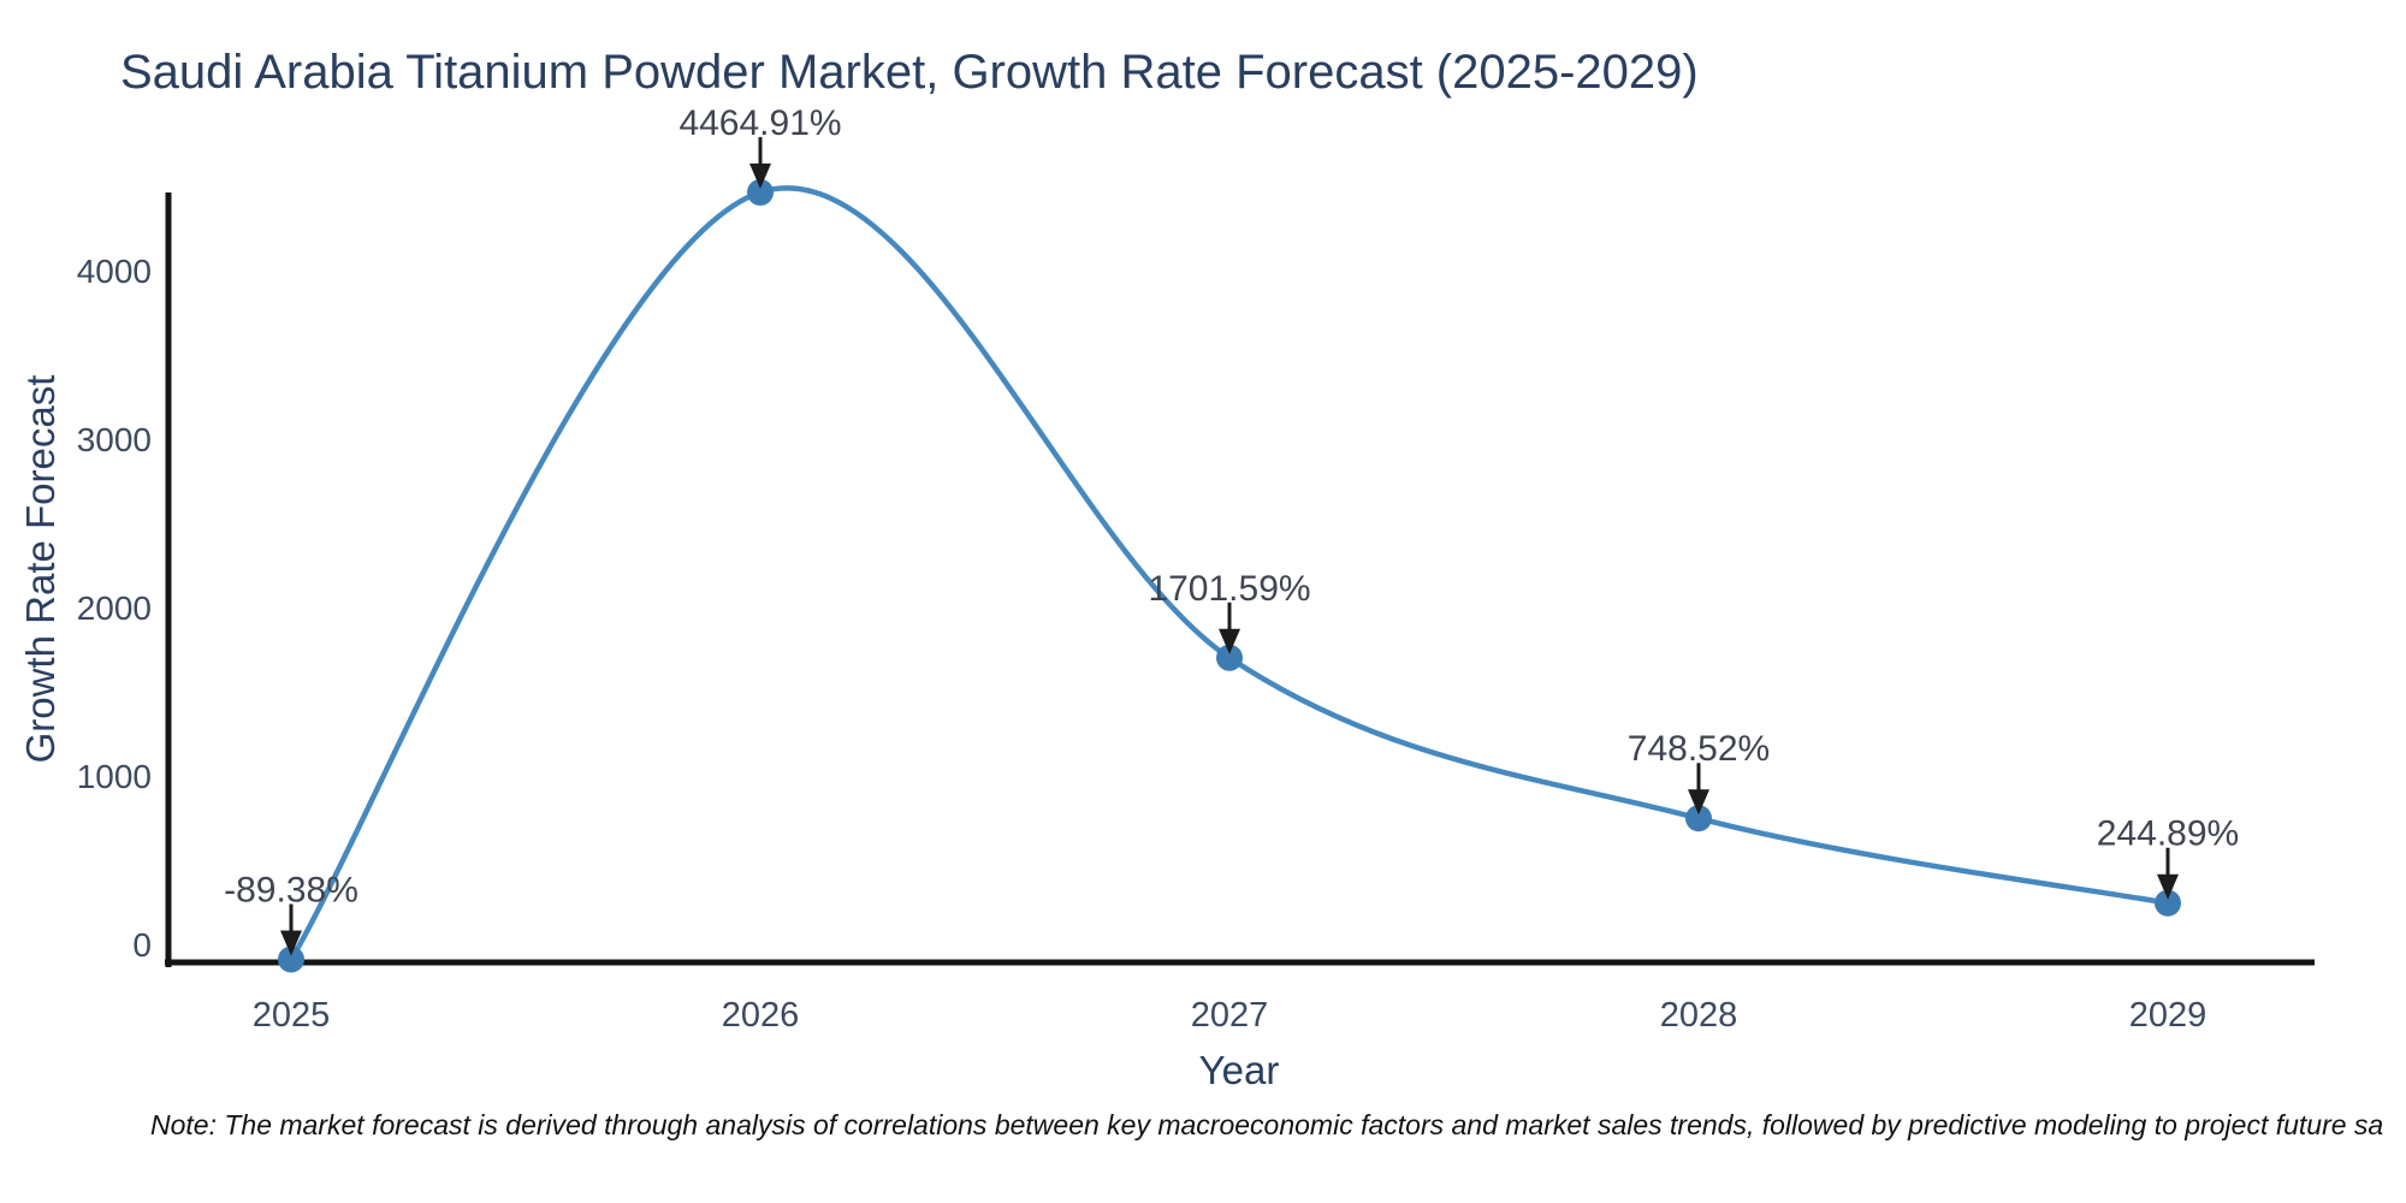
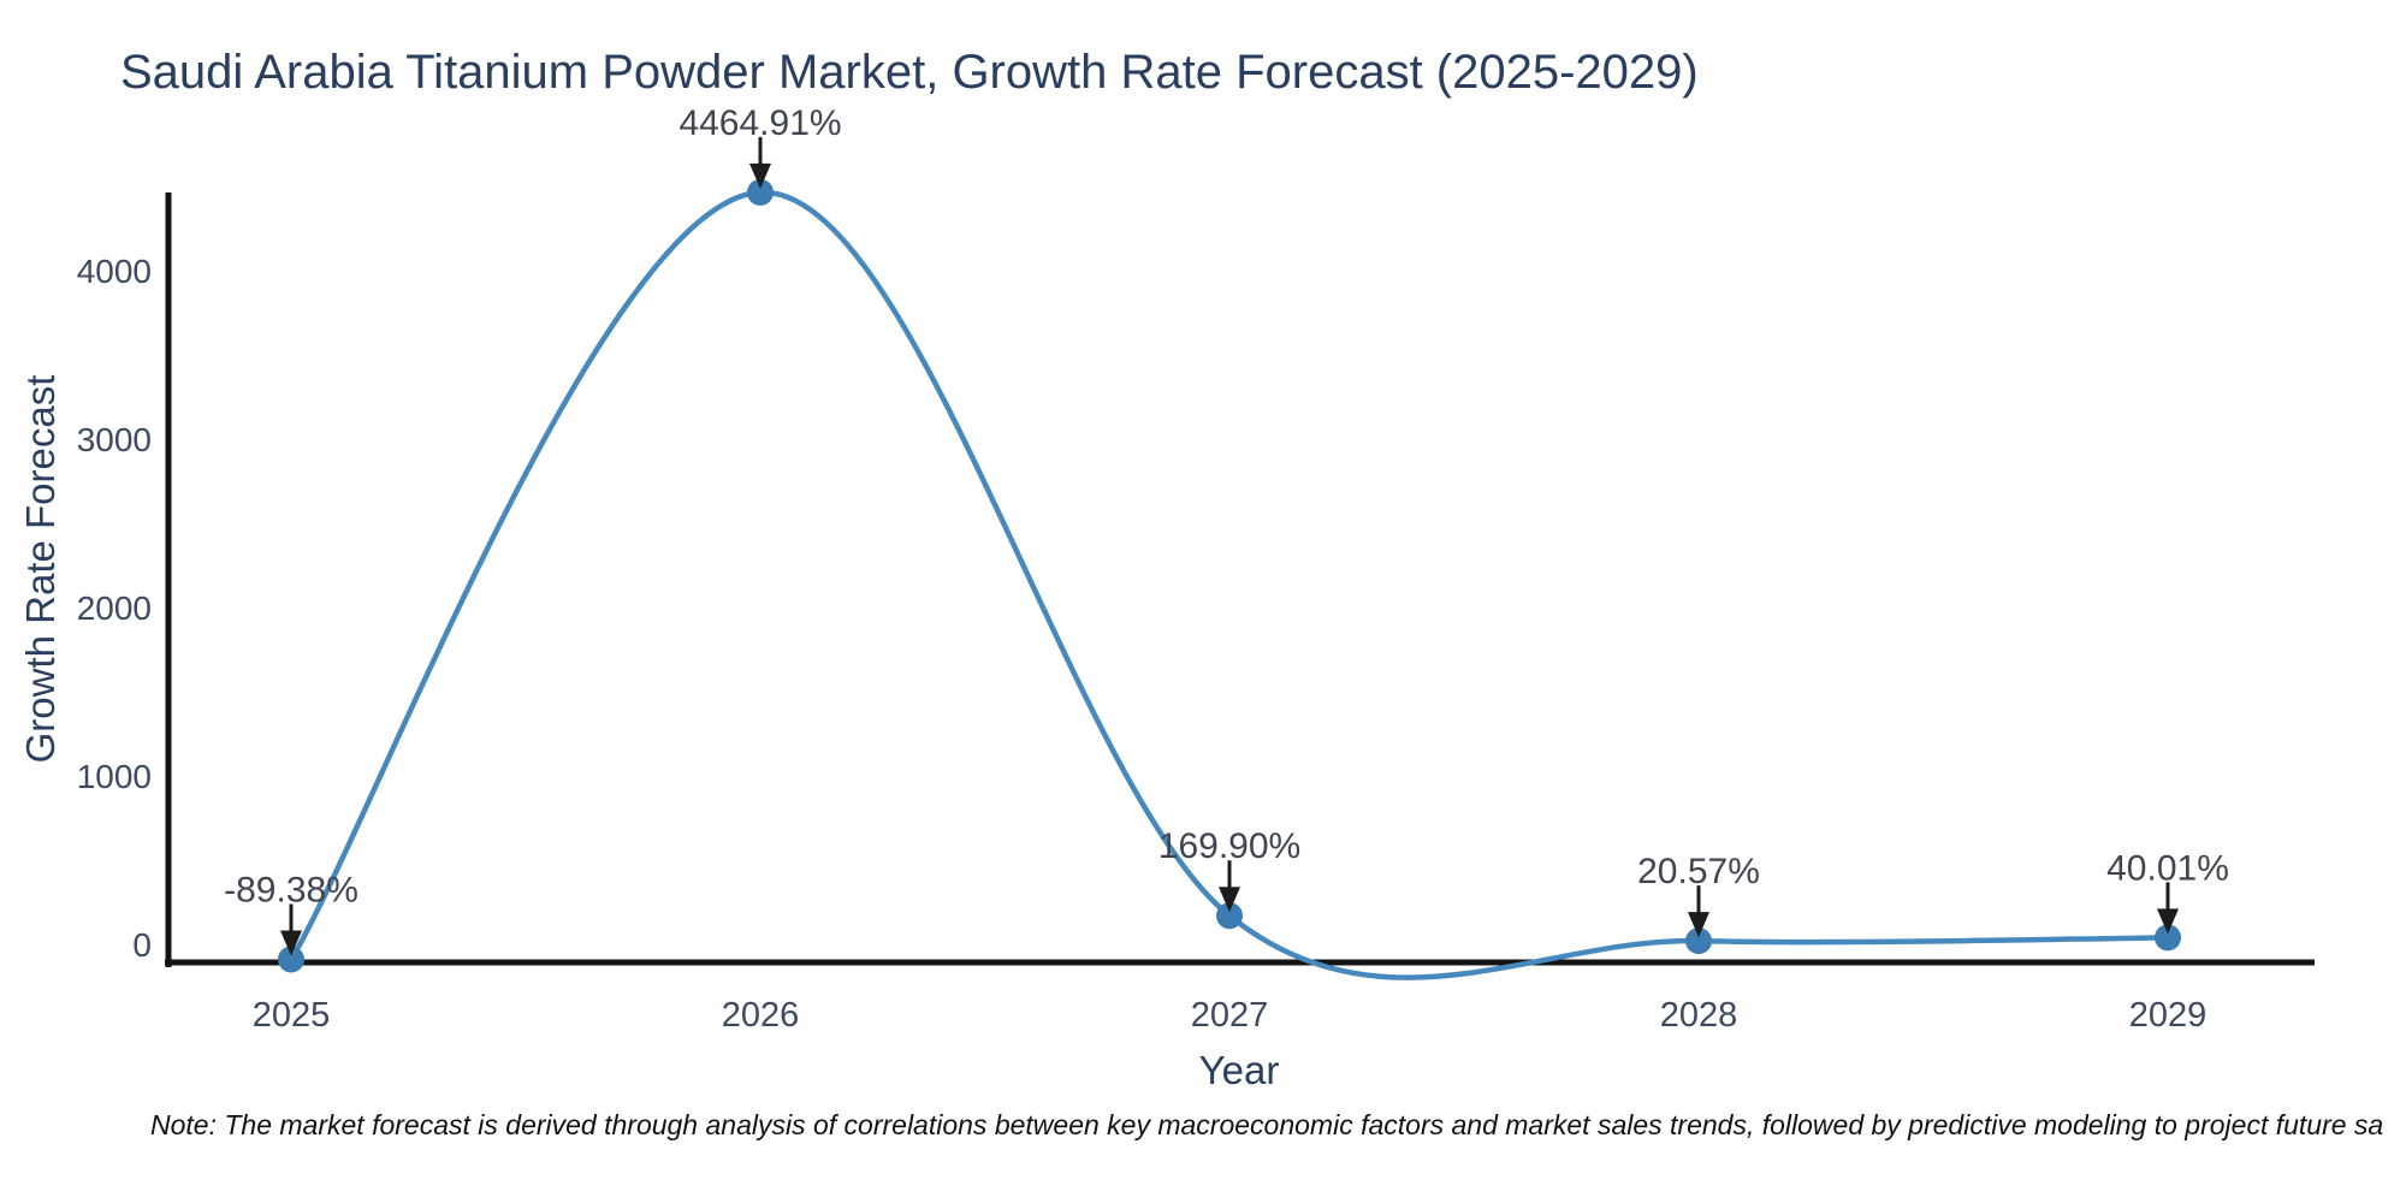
2027: 1701.59% -> 169.90%
2028: 748.52% -> 20.57%
2029: 244.89% -> 40.01%
